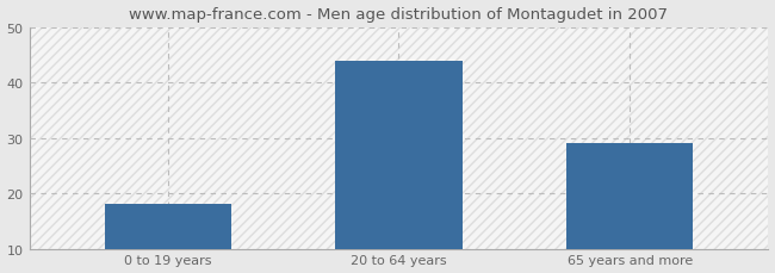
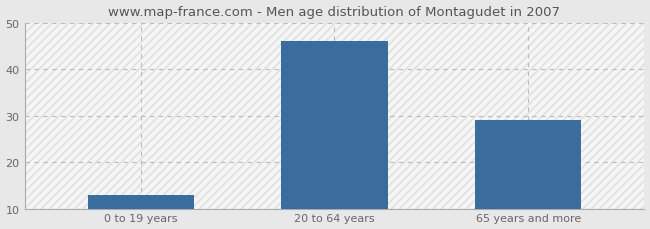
0 to 19 years: 18 -> 13
20 to 64 years: 44 -> 46
